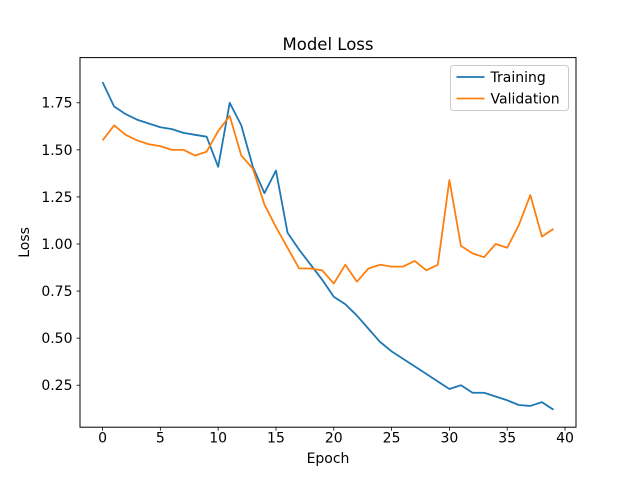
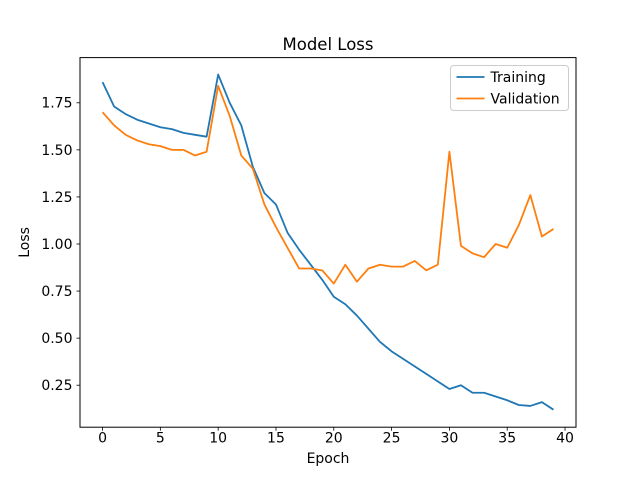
Validation/0: 1.55 -> 1.70
Training/10: 1.41 -> 1.90
Validation/10: 1.60 -> 1.84
Training/15: 1.39 -> 1.21
Validation/30: 1.34 -> 1.49
